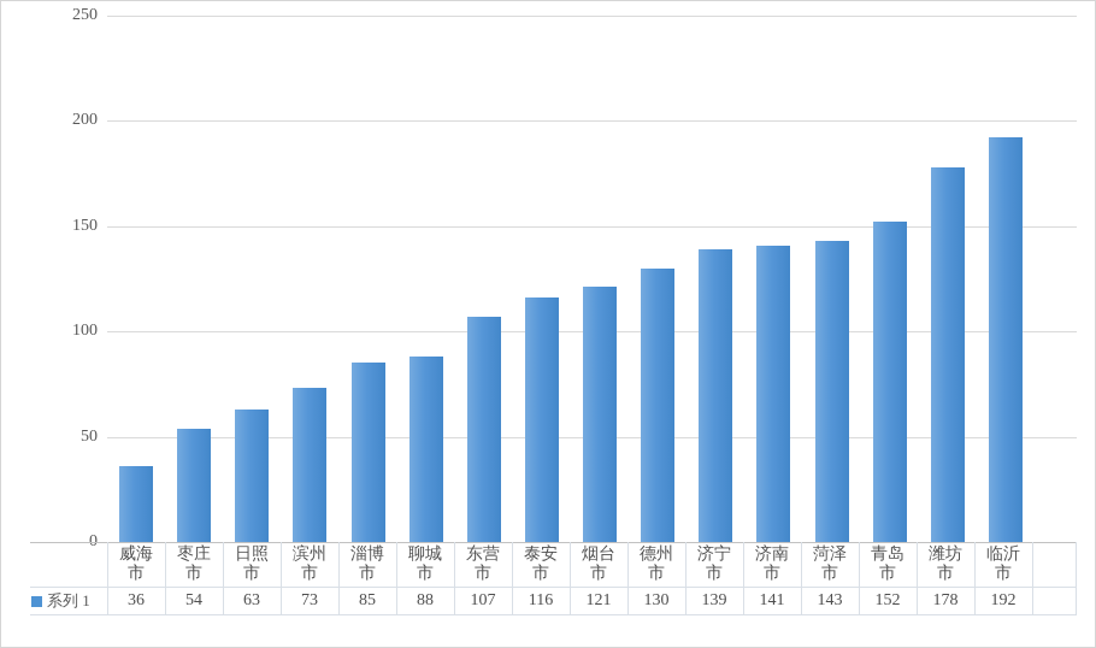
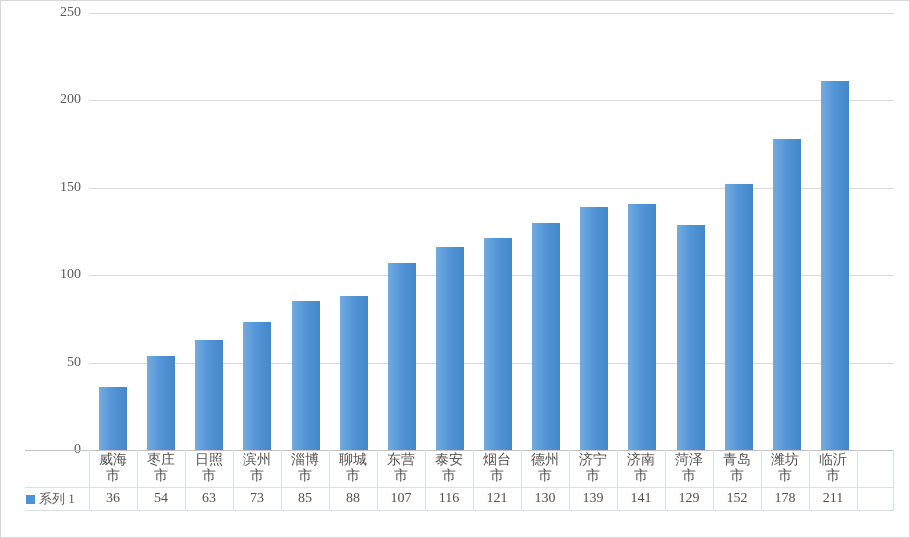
菏泽市: 143 -> 129
临沂市: 192 -> 211
